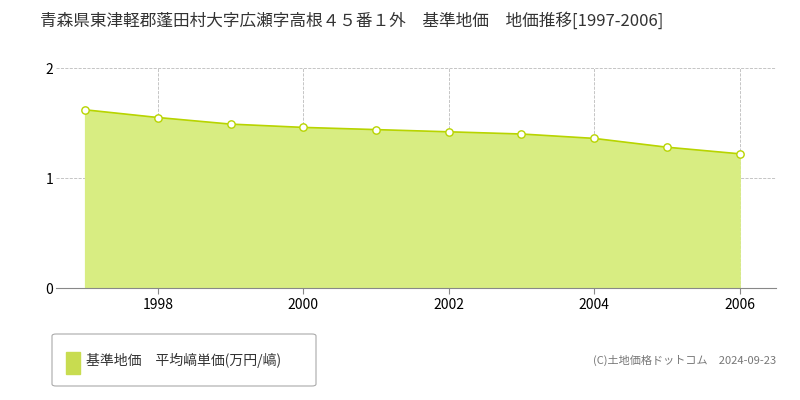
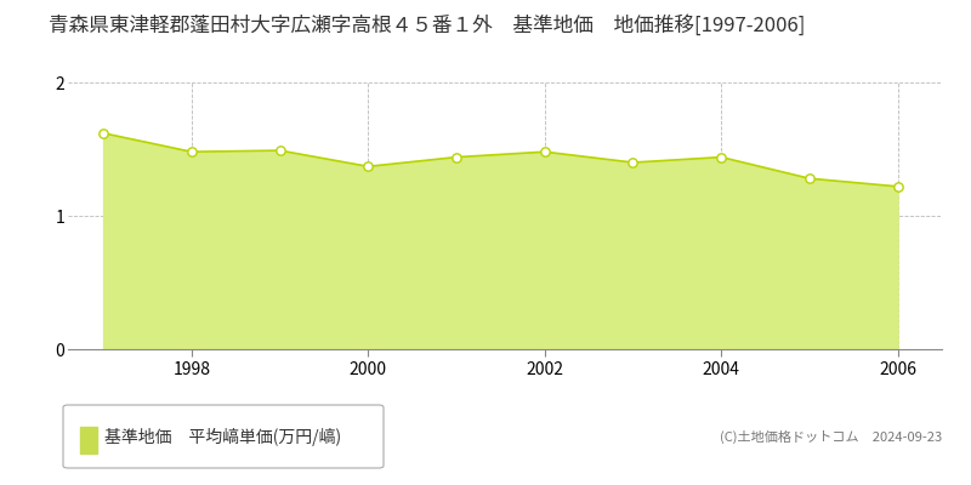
1998: 1.55 -> 1.48
2000: 1.46 -> 1.37
2002: 1.42 -> 1.48
2004: 1.36 -> 1.44
